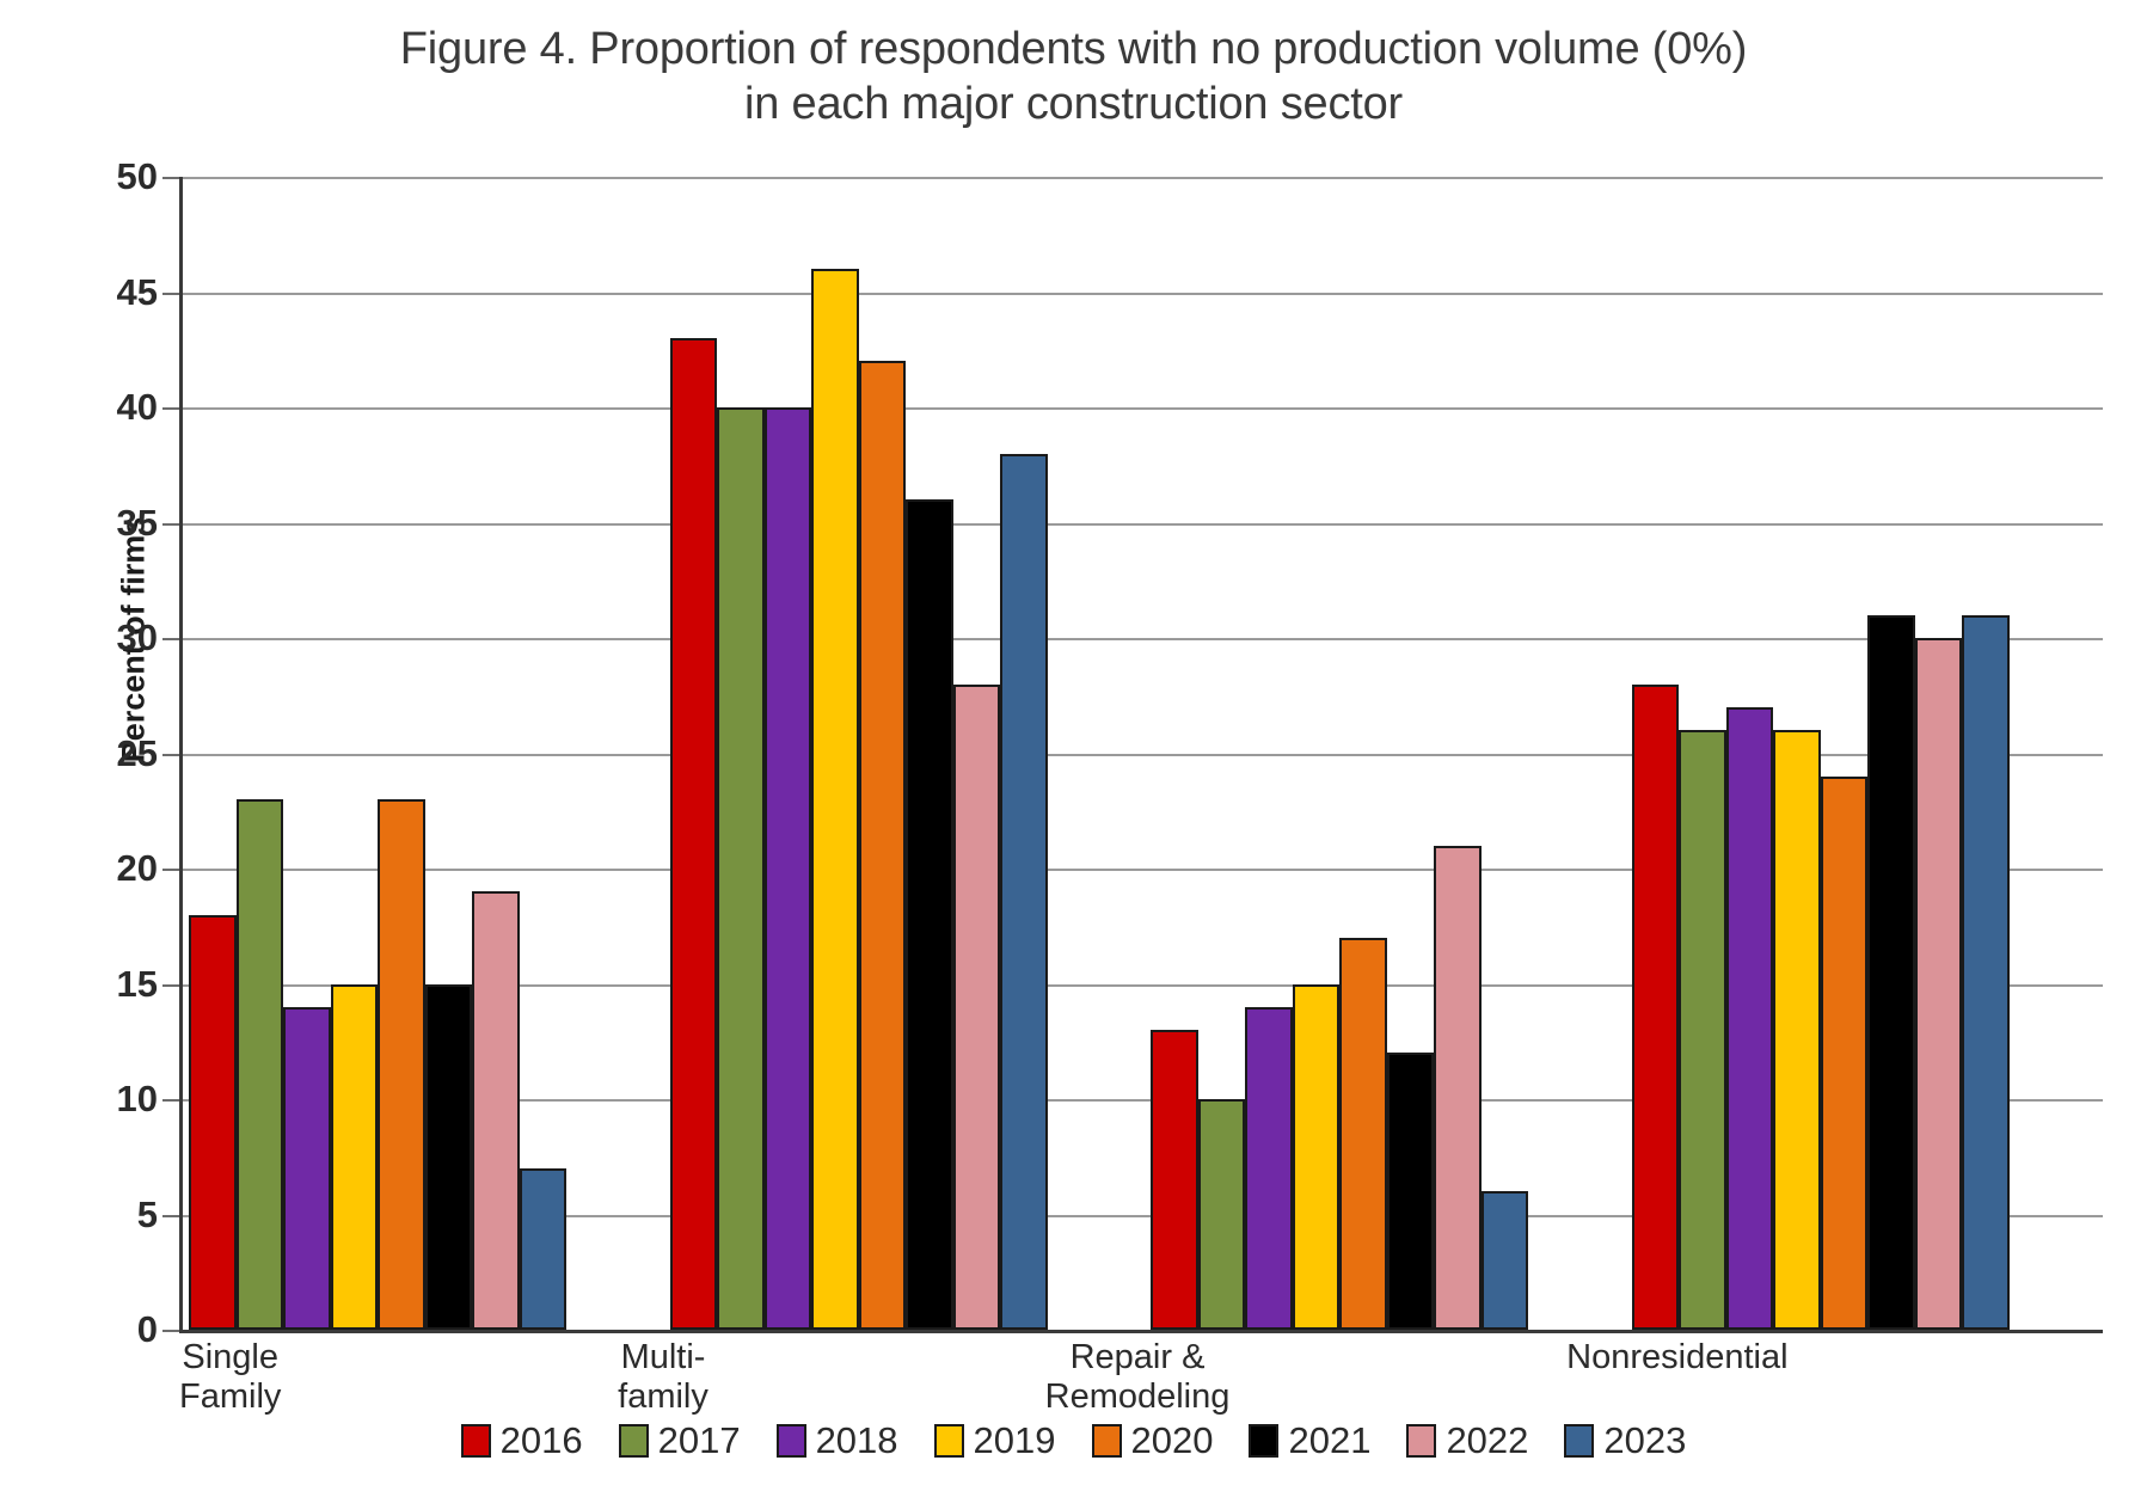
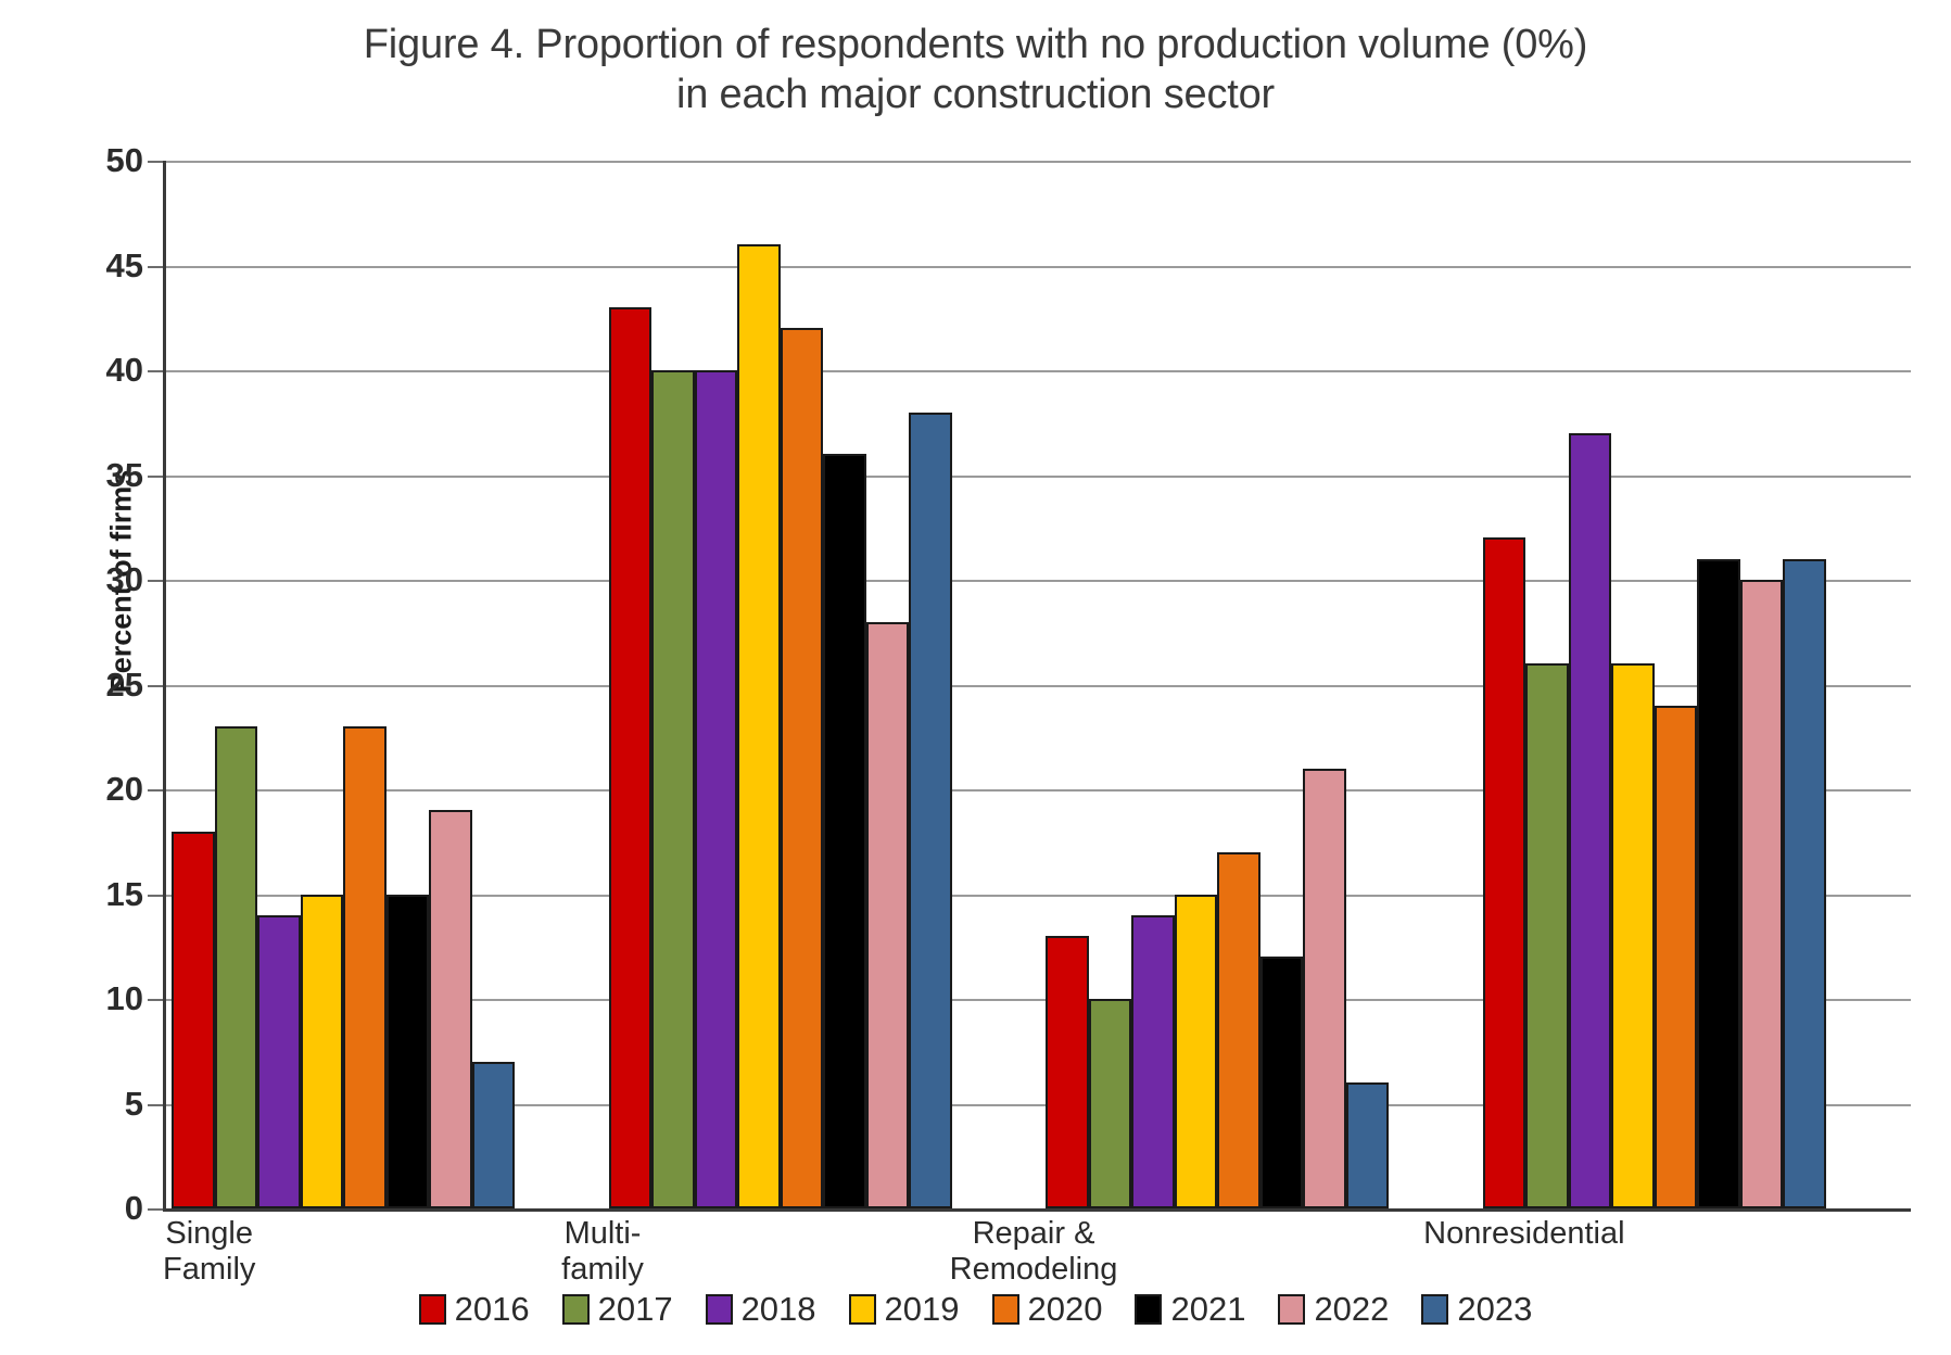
2016/Nonresidential: 28 -> 32
2018/Nonresidential: 27 -> 37
